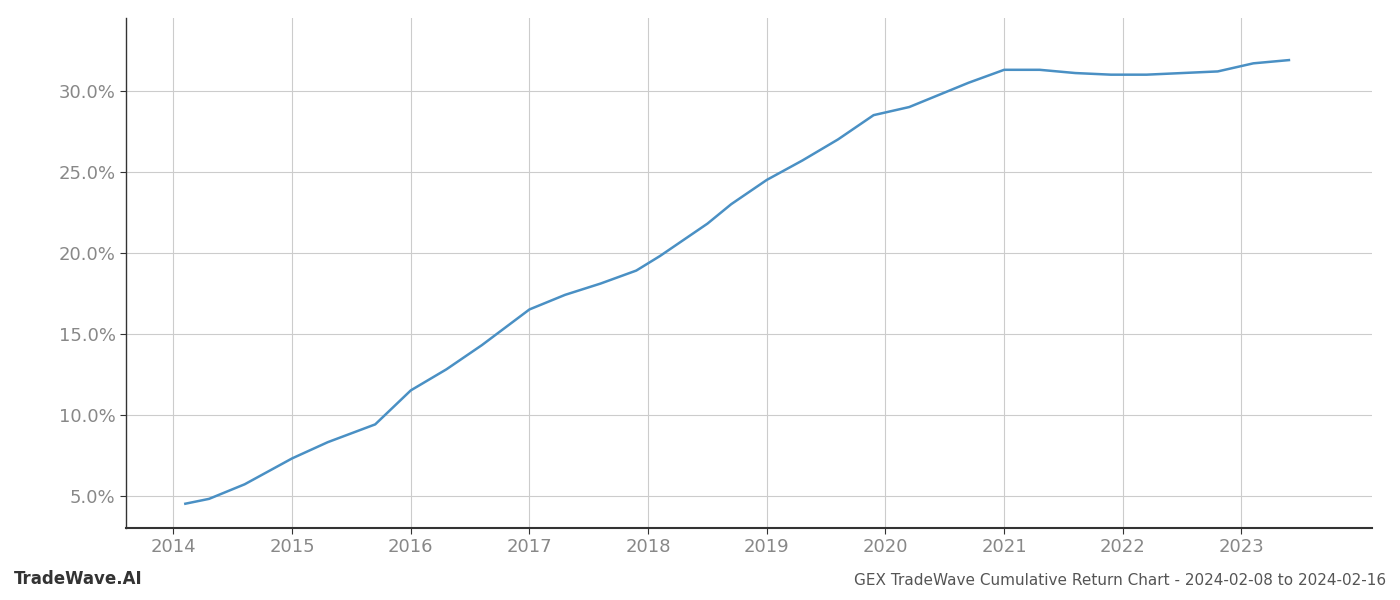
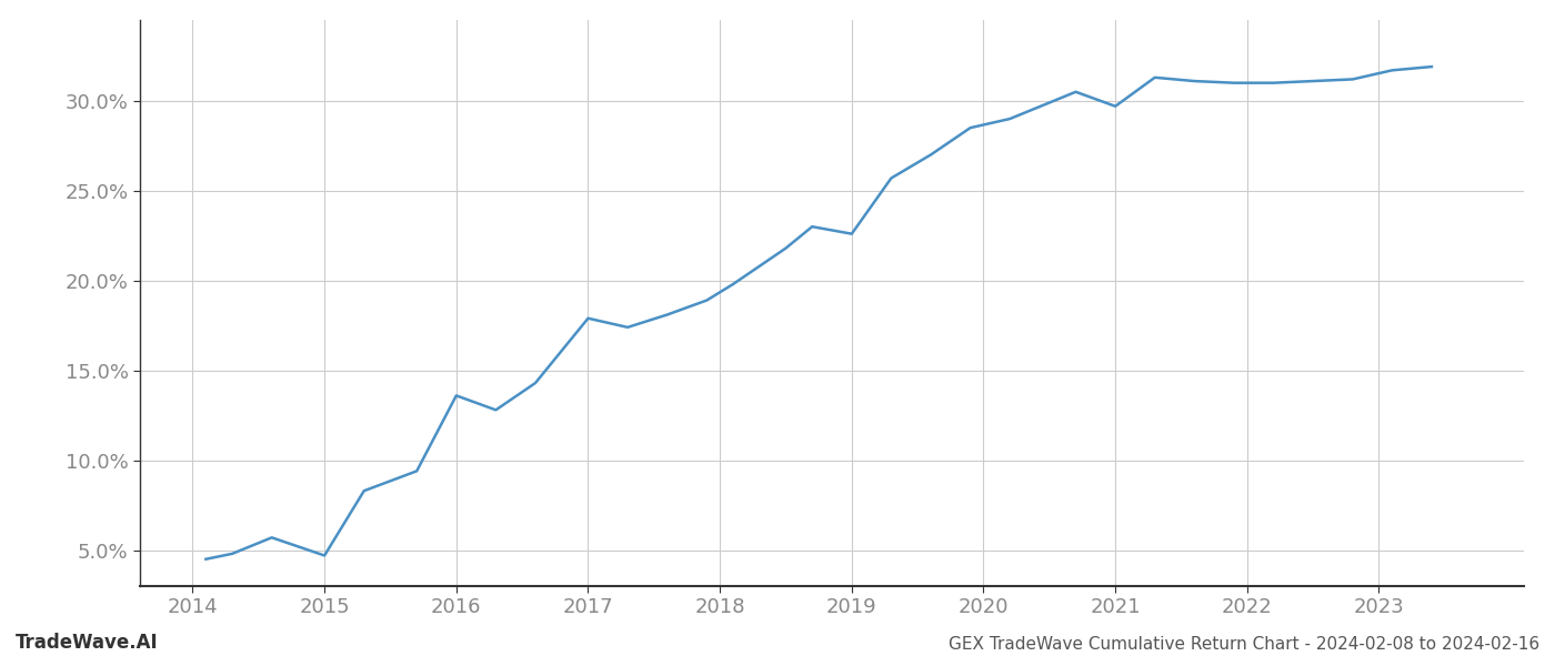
2015: 7.3% -> 4.7%
2016: 11.5% -> 13.6%
2017: 16.5% -> 17.9%
2019: 24.5% -> 22.6%
2021: 31.3% -> 29.7%
